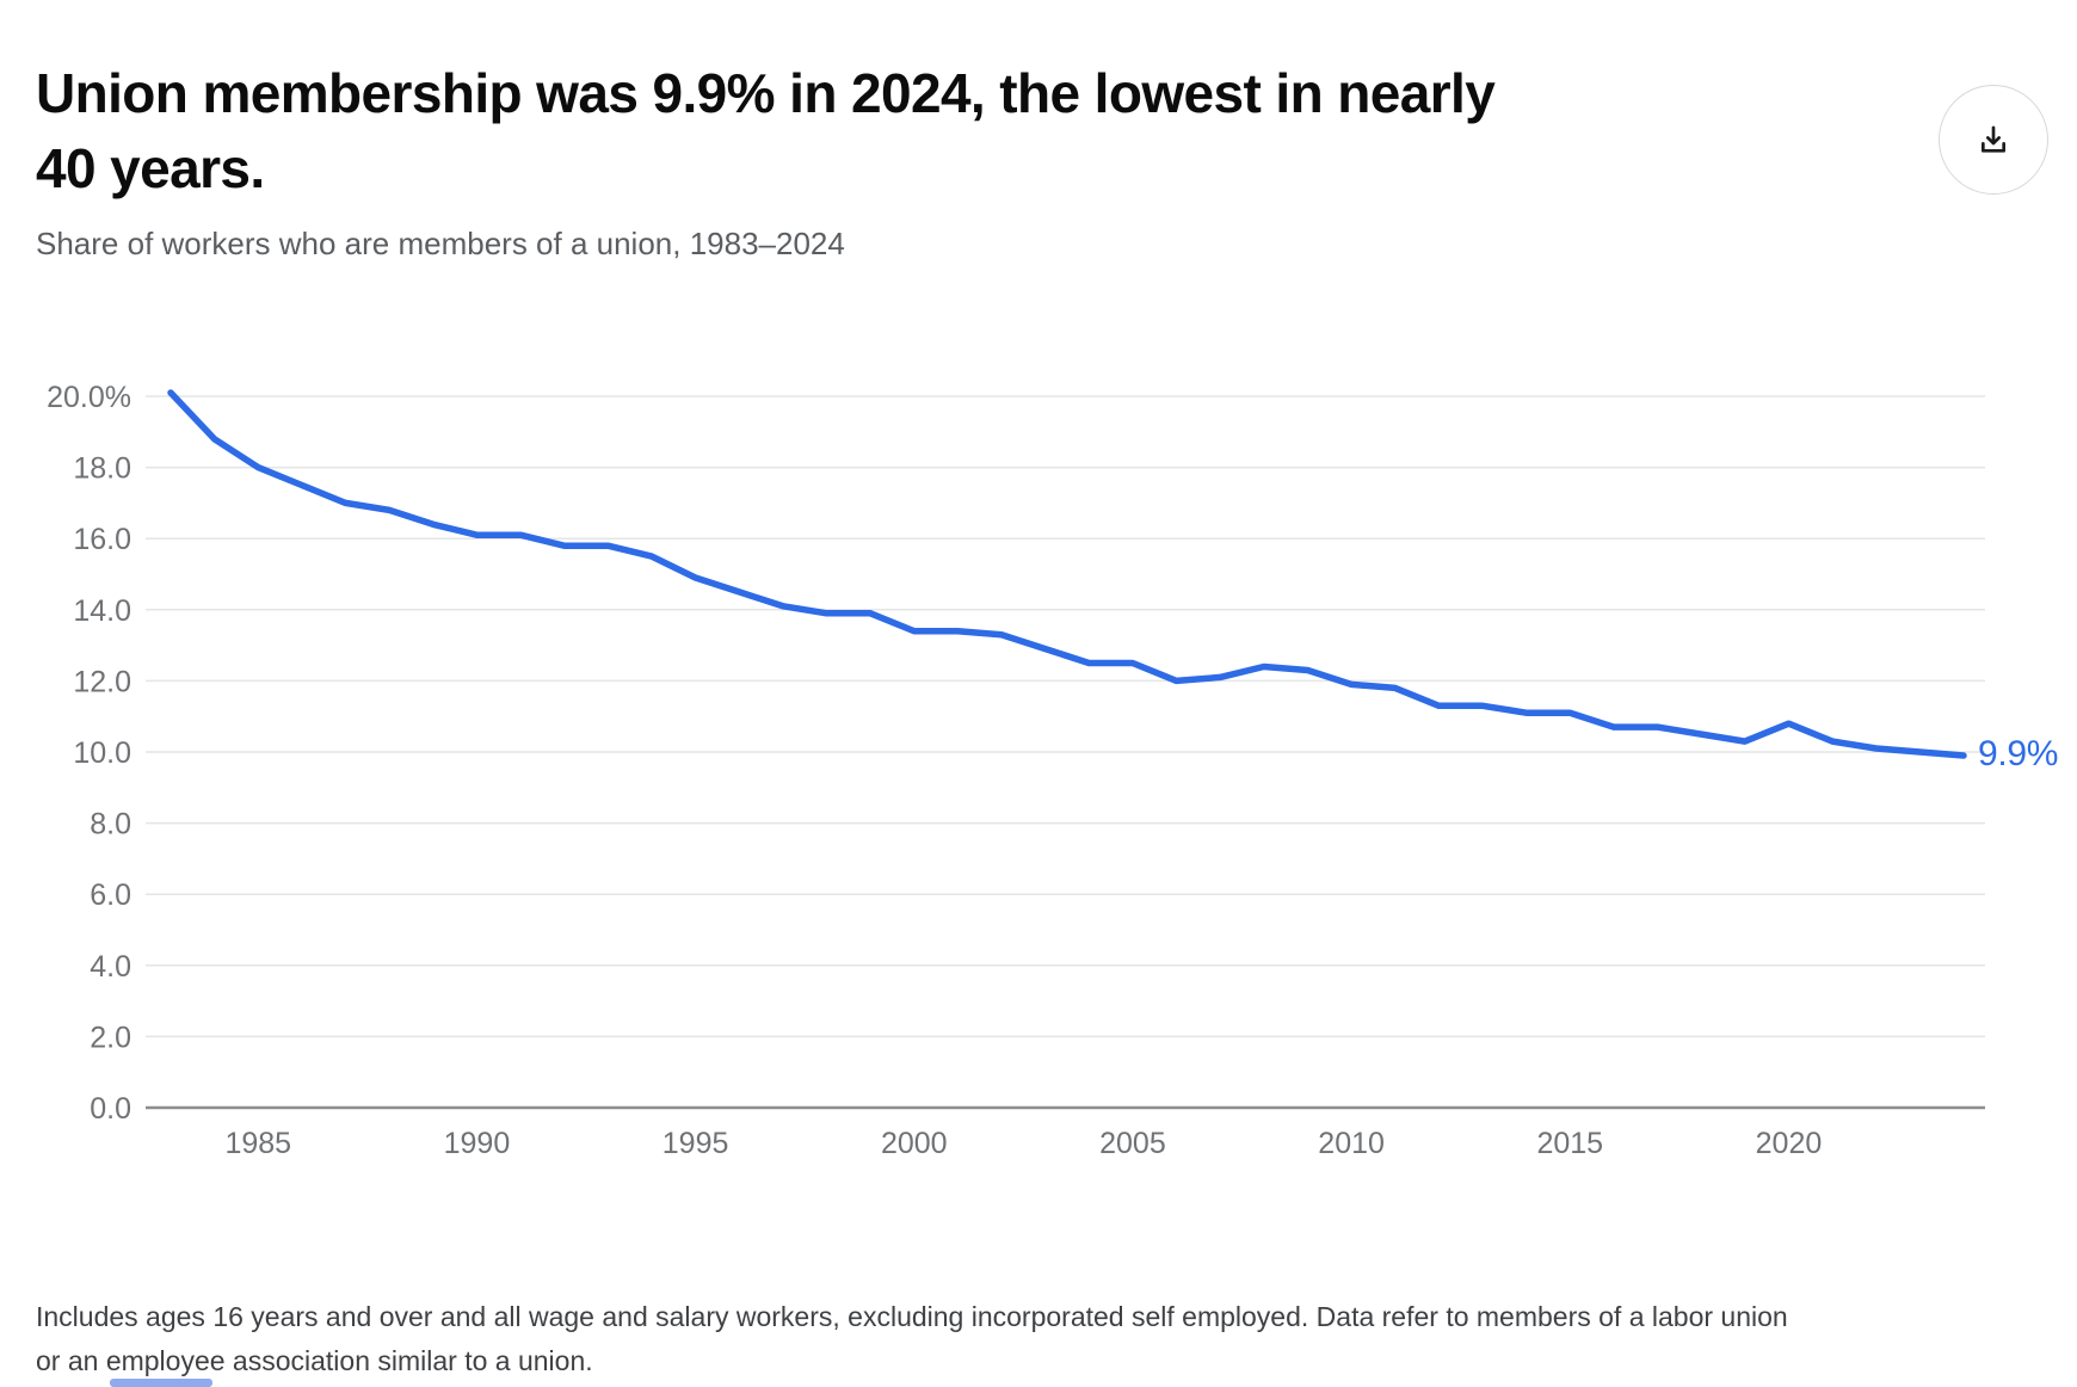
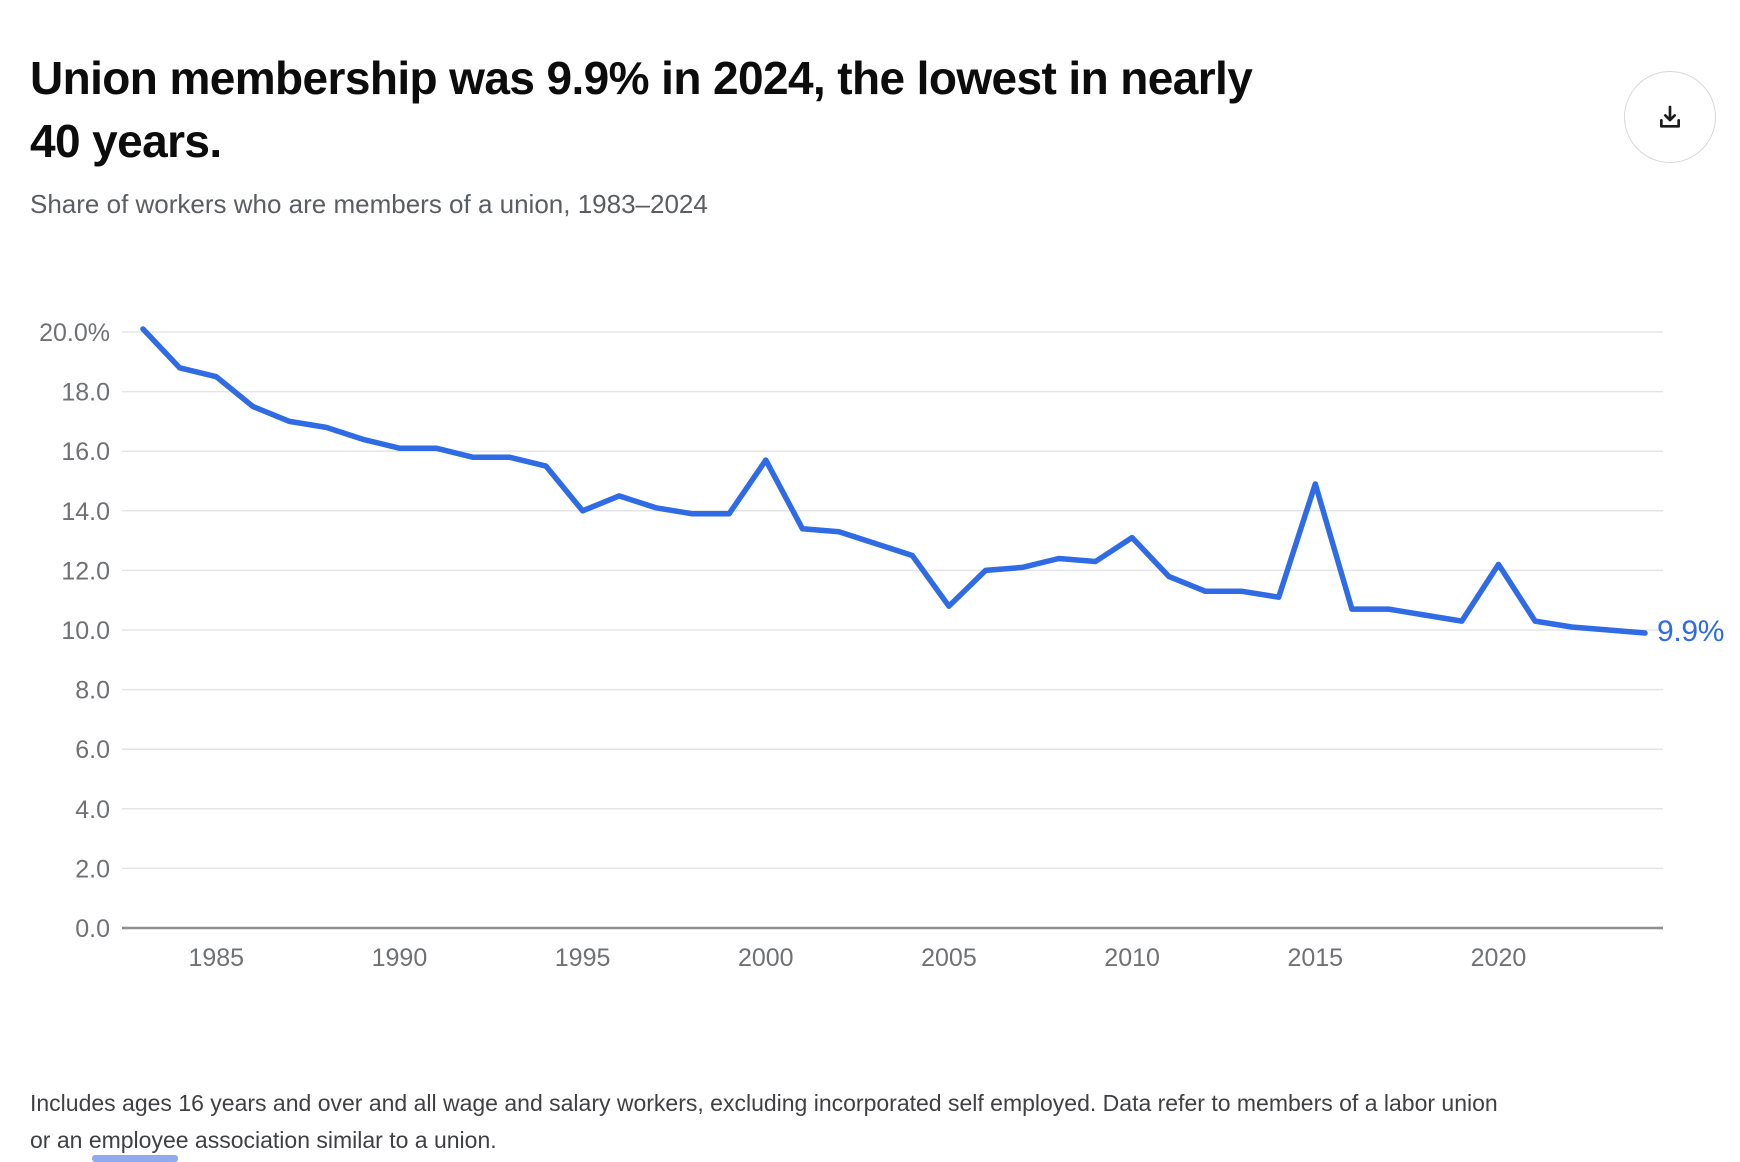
1985: 18.0% -> 18.5%
1995: 14.9% -> 14.0%
2000: 13.4% -> 15.7%
2005: 12.5% -> 10.8%
2010: 11.9% -> 13.1%
2015: 11.1% -> 14.9%
2020: 10.8% -> 12.2%
